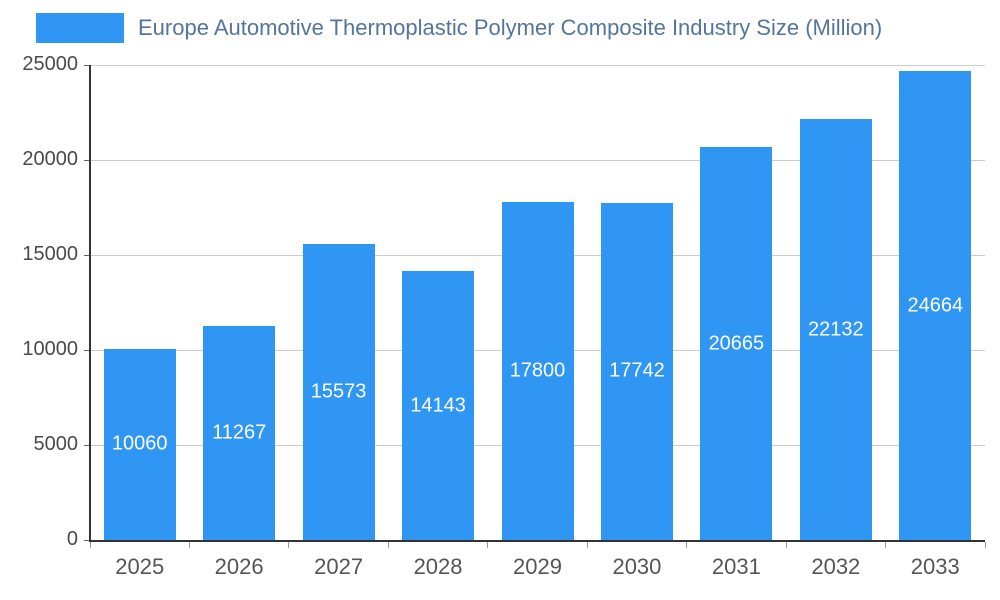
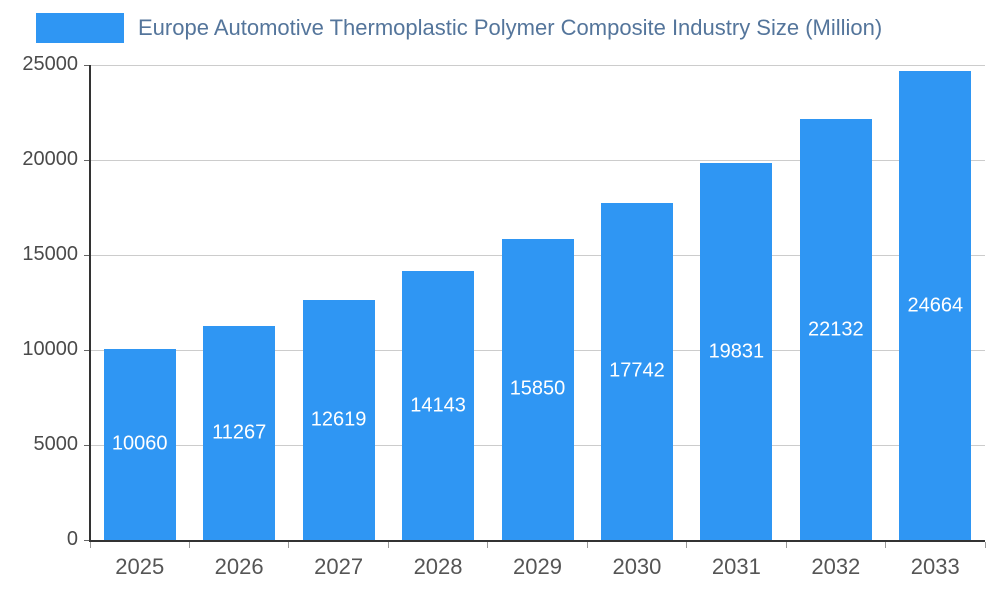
2027: 15573 -> 12619
2029: 17800 -> 15850
2031: 20665 -> 19831
